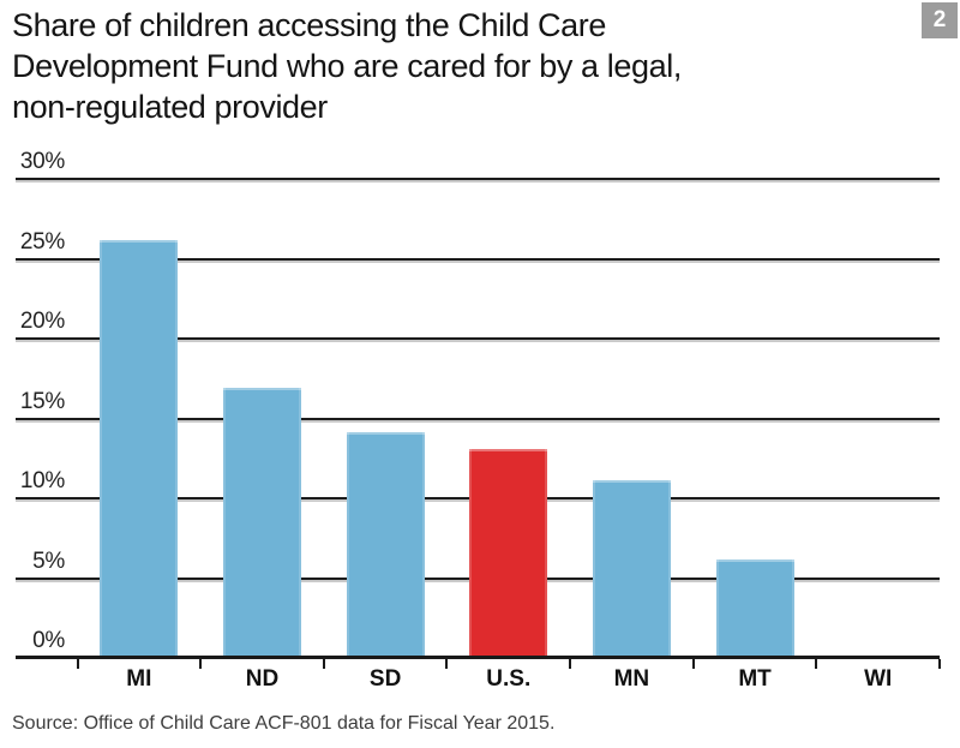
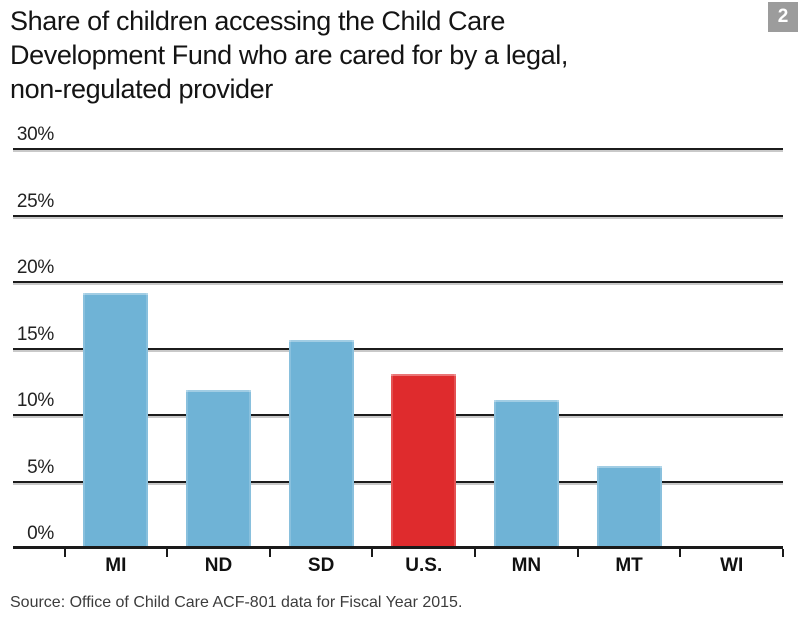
MI: 26.0% -> 19.0%
ND: 16.8% -> 11.7%
SD: 14.0% -> 15.5%
